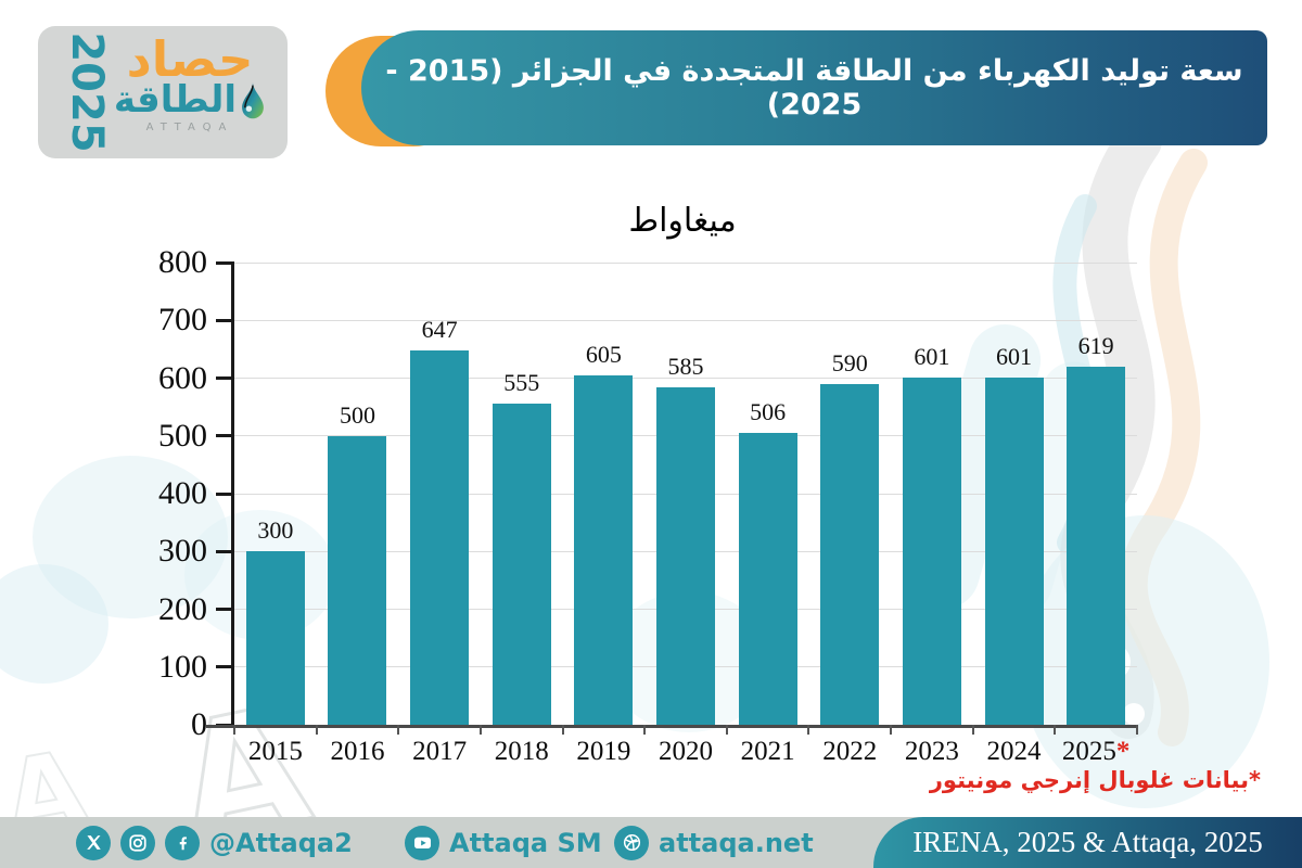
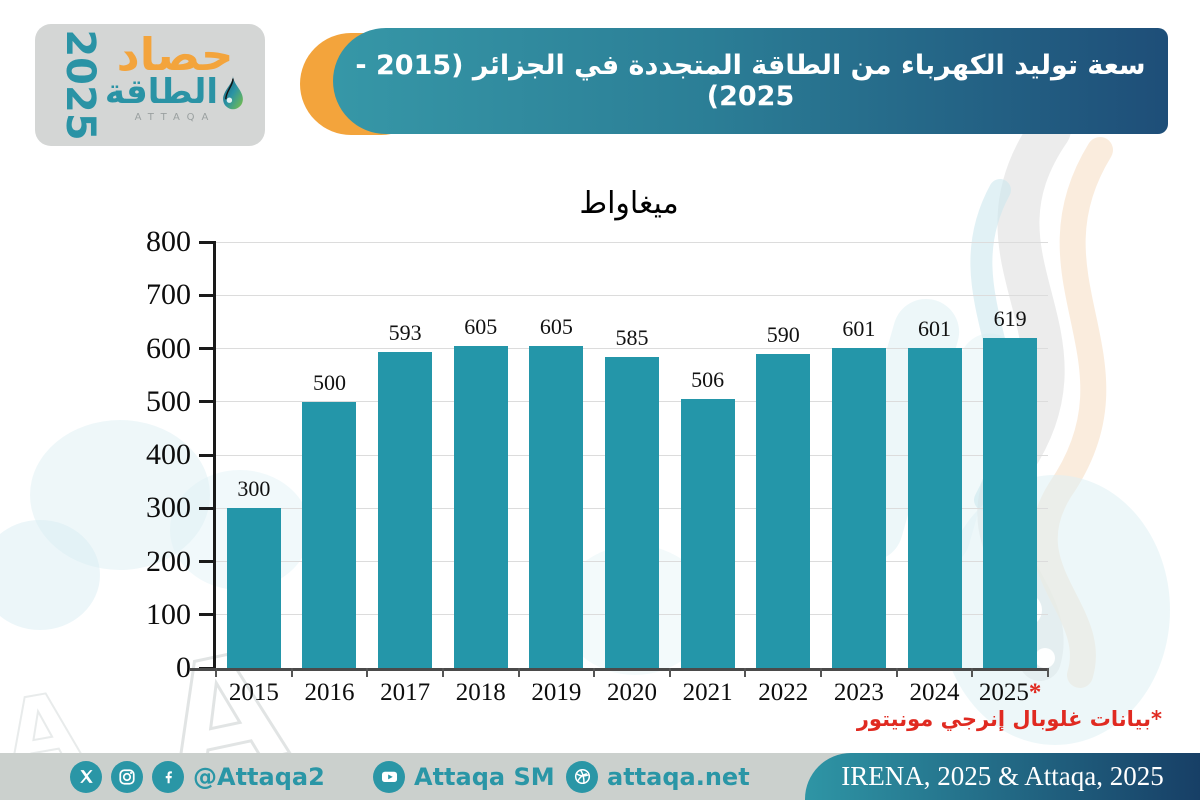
2017: 647 -> 593
2018: 555 -> 605
